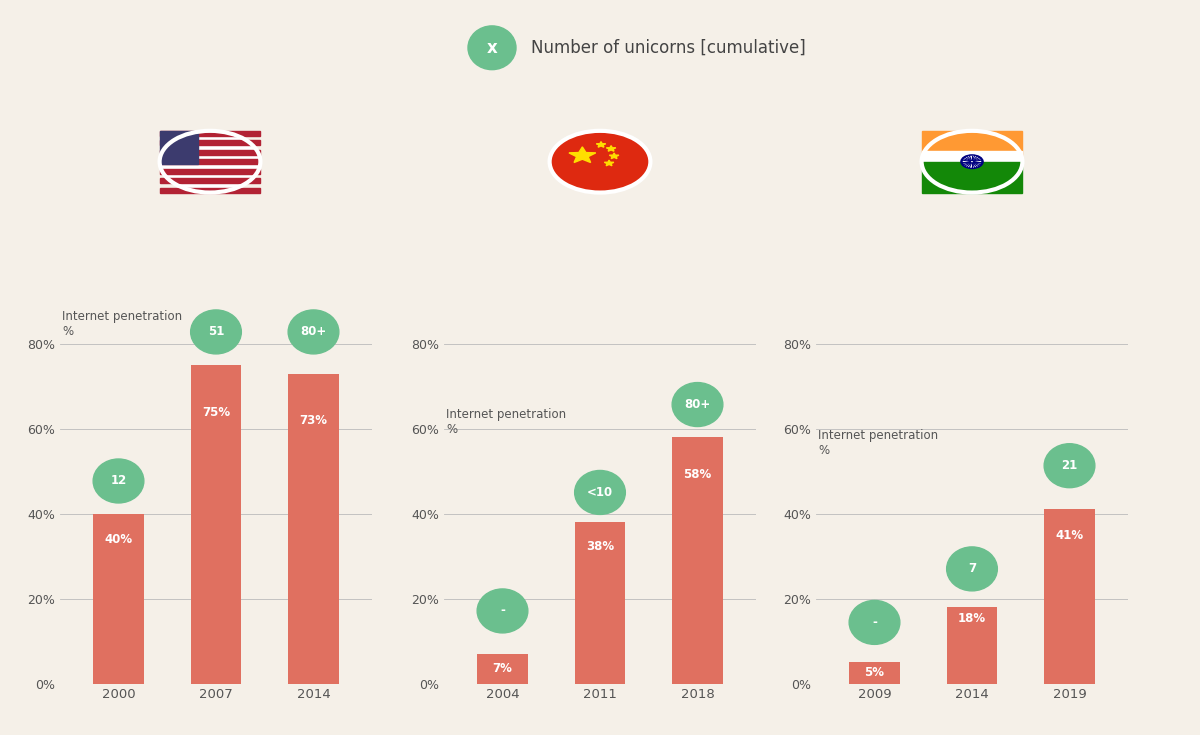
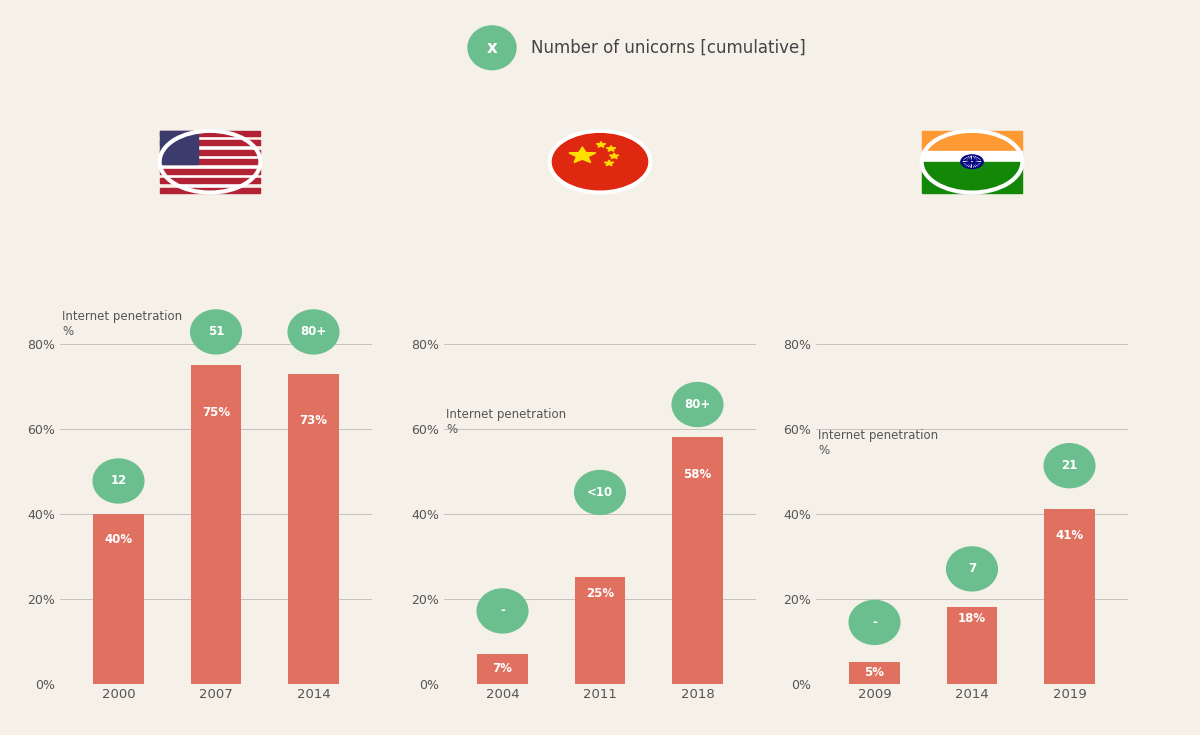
2011: 38% -> 25%
